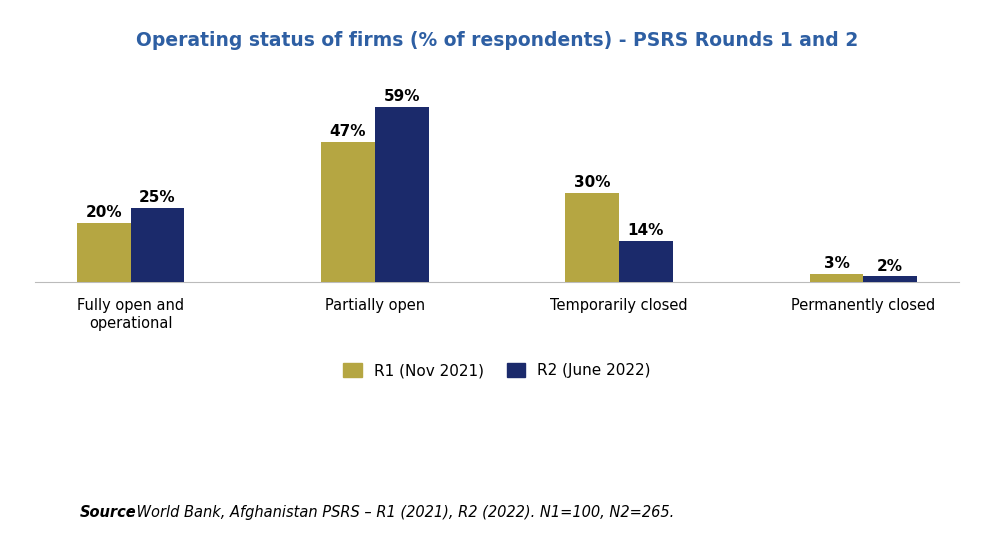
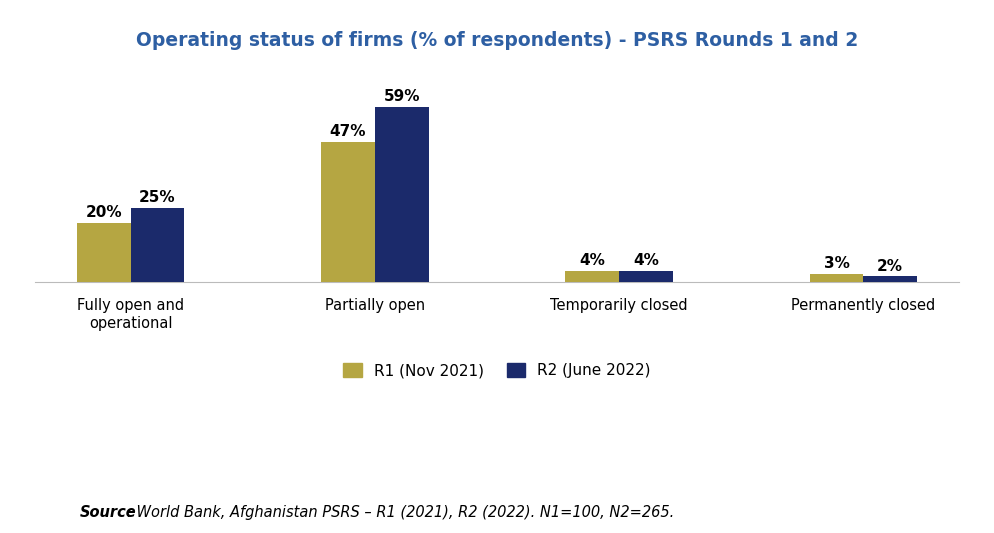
R1 (Nov 2021)/Temporarily closed: 30% -> 4%
R2 (June 2022)/Temporarily closed: 14% -> 4%
